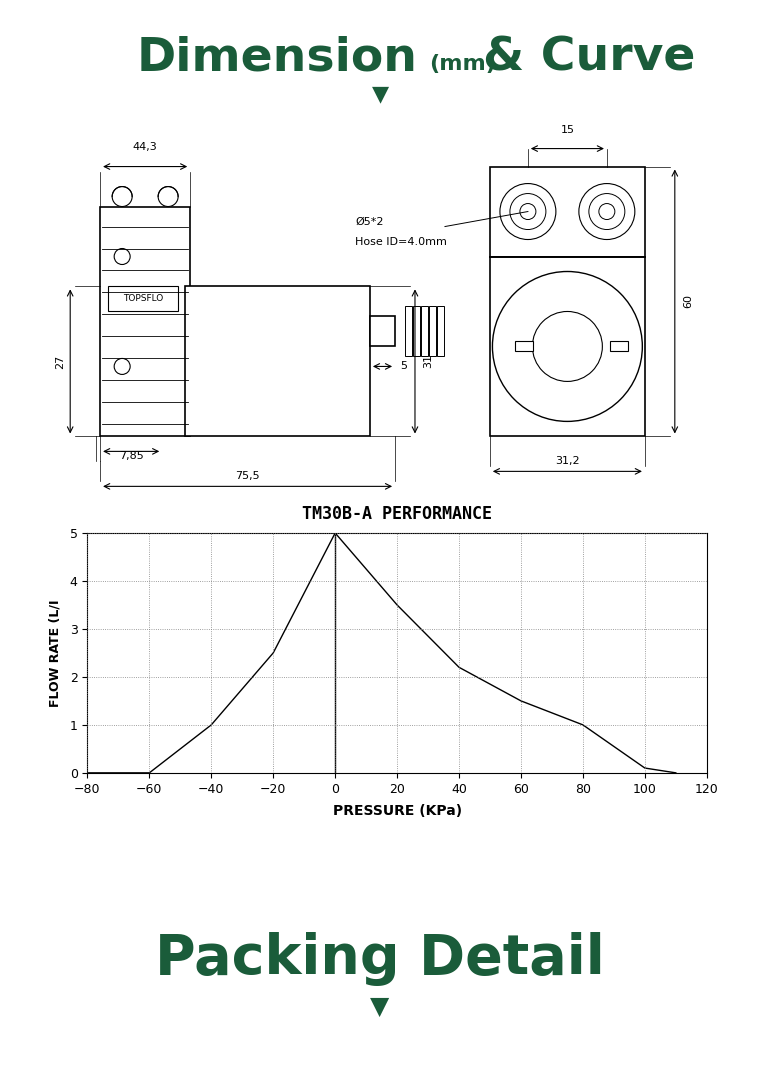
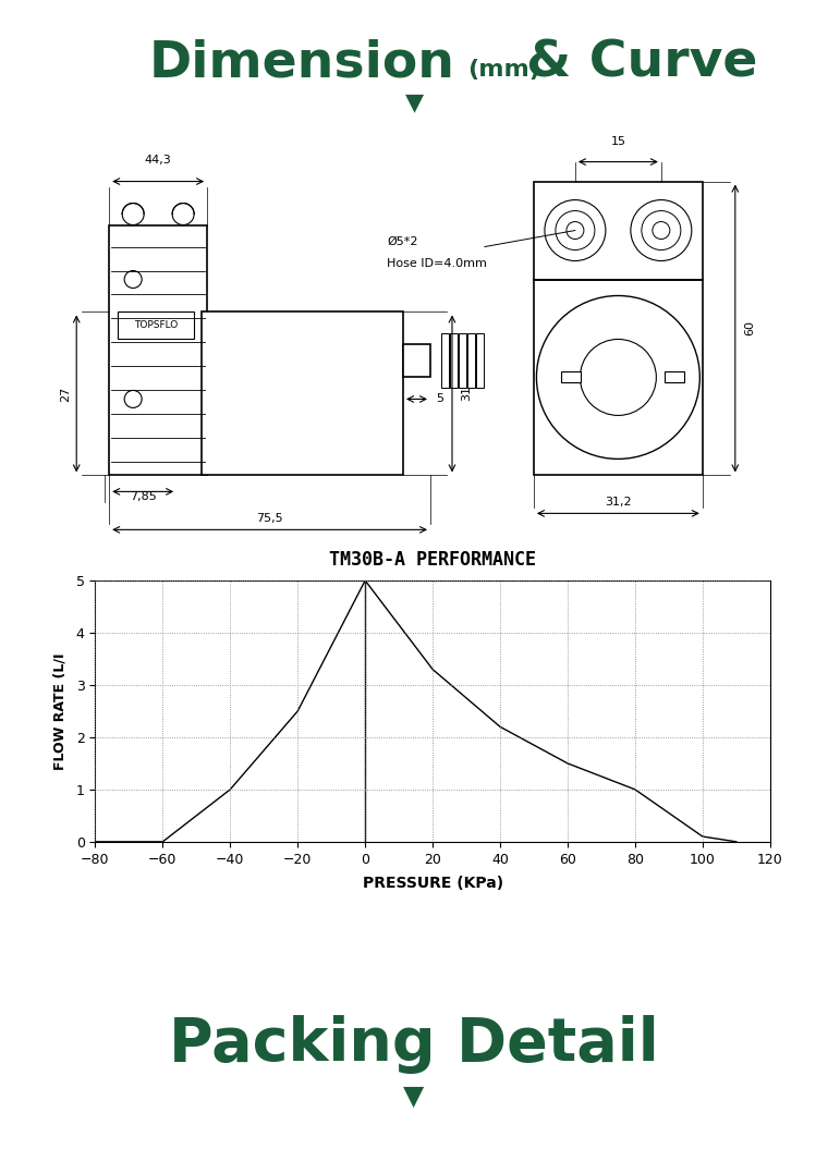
TM30B-A PERFORMANCE/20: 3.5 -> 3.3
